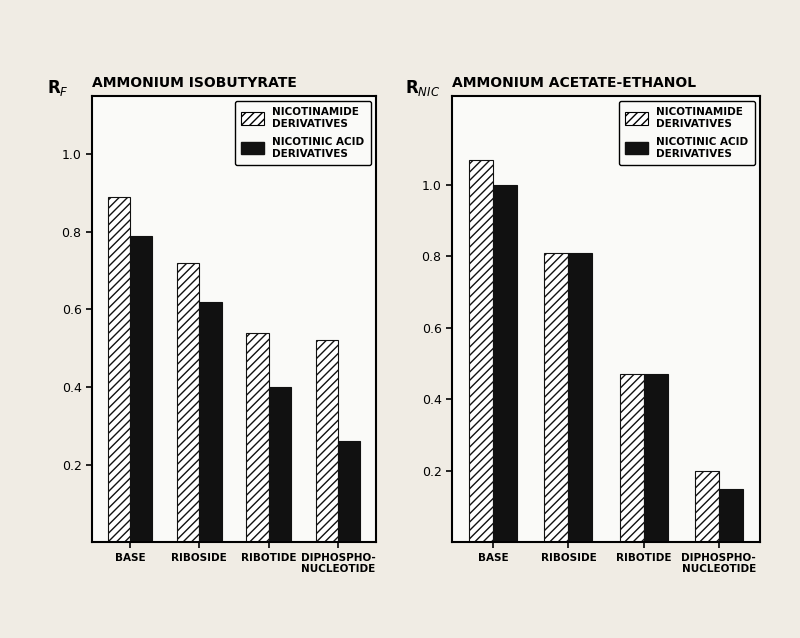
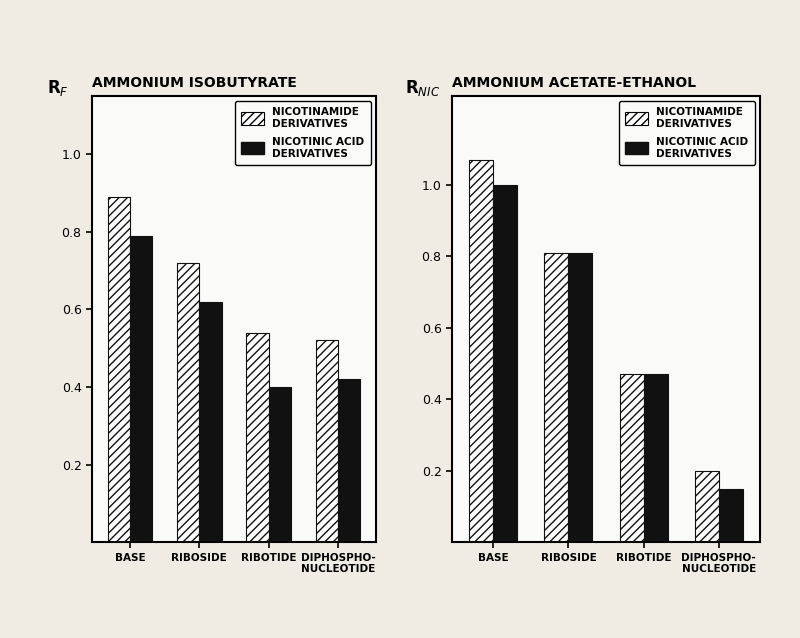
AMMONIUM ISOBUTYRATE/NICOTINIC ACID DERIVATIVES/DIPHOSPHO- NUCLEOTIDE: 0.26 -> 0.42
